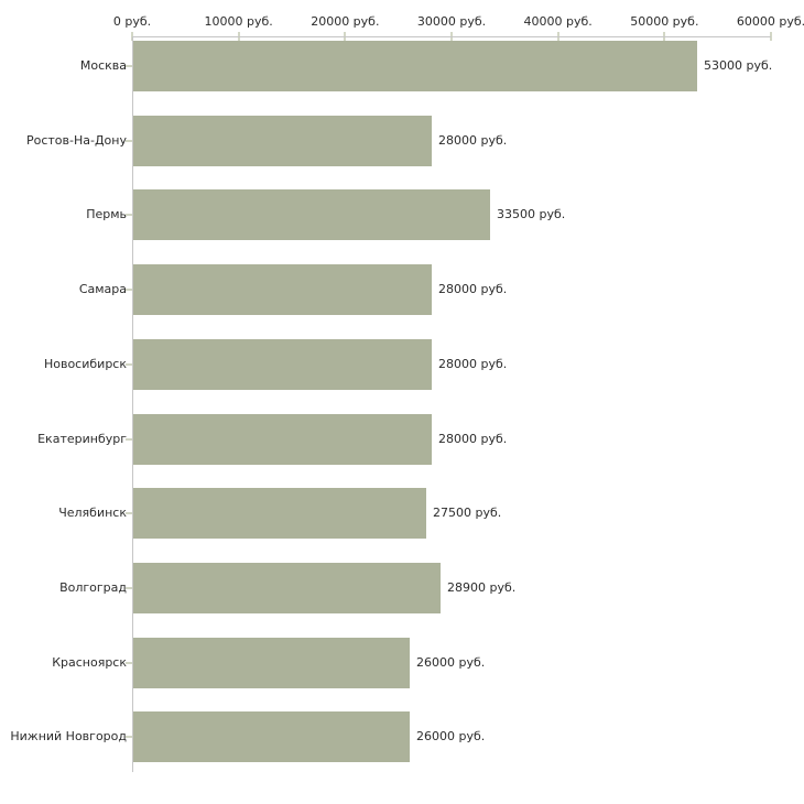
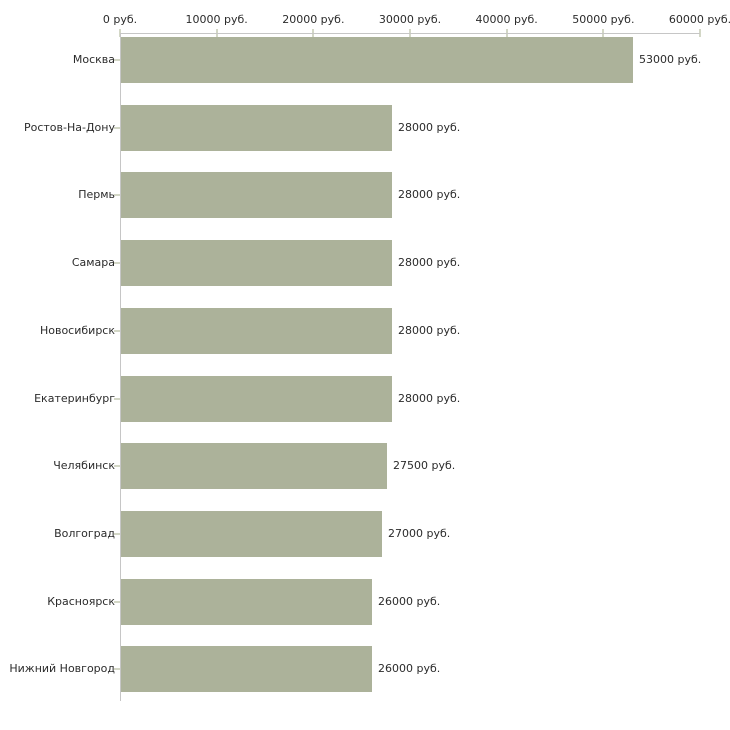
Пермь: 33500 -> 28000
Волгоград: 28900 -> 27000
